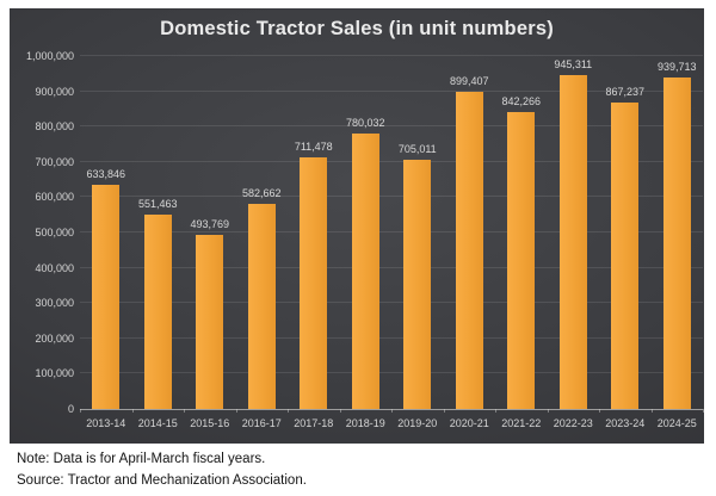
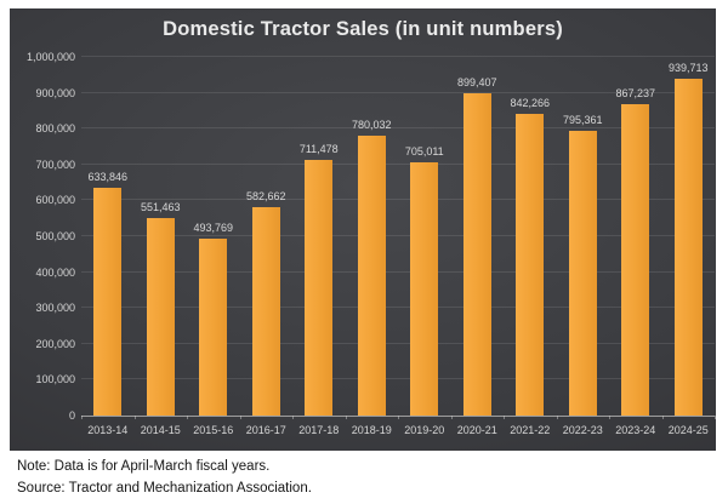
2022-23: 945,311 -> 795,361
